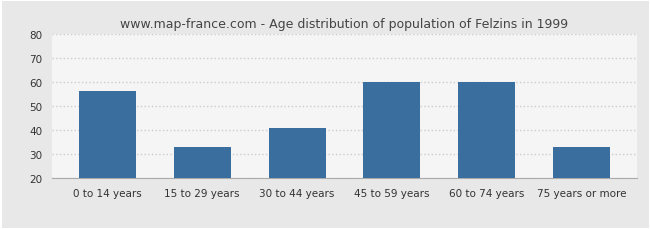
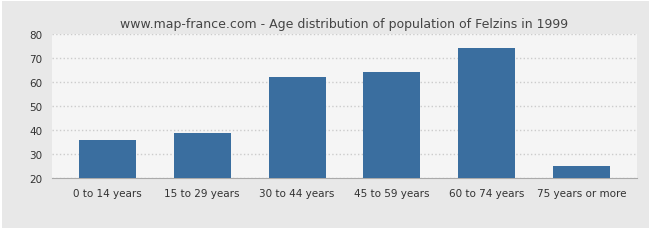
0 to 14 years: 56 -> 36
15 to 29 years: 33 -> 39
30 to 44 years: 41 -> 62
45 to 59 years: 60 -> 64
60 to 74 years: 60 -> 74
75 years or more: 33 -> 25
